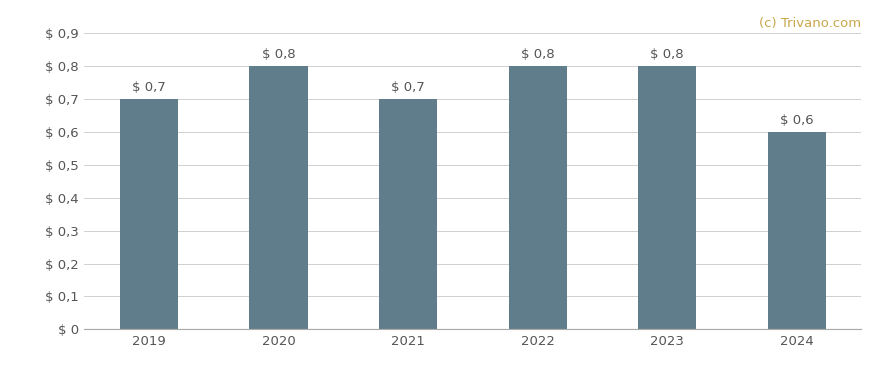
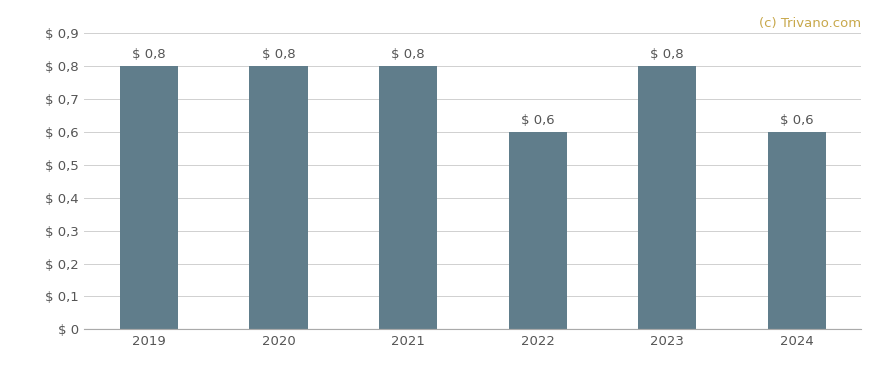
2019: 0,7 -> 0,8
2021: 0,7 -> 0,8
2022: 0,8 -> 0,6
